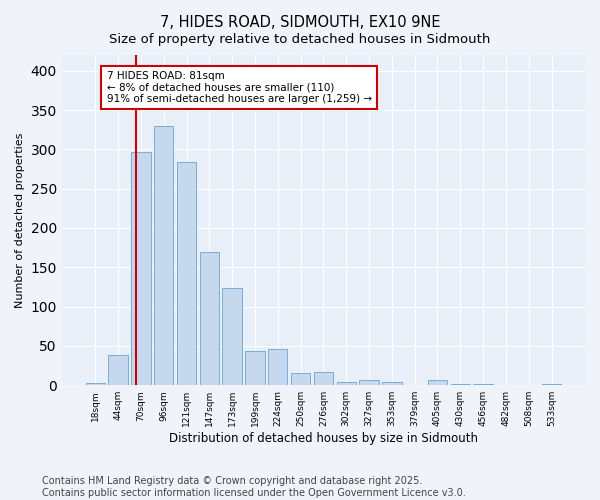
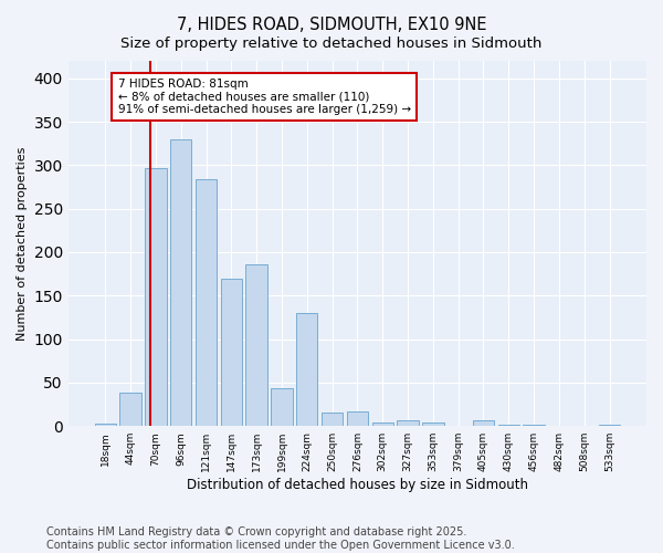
173sqm: 124 -> 186
224sqm: 46 -> 130
